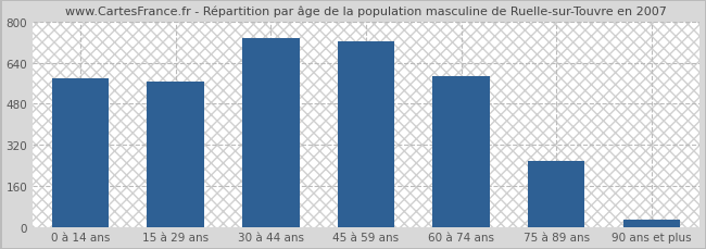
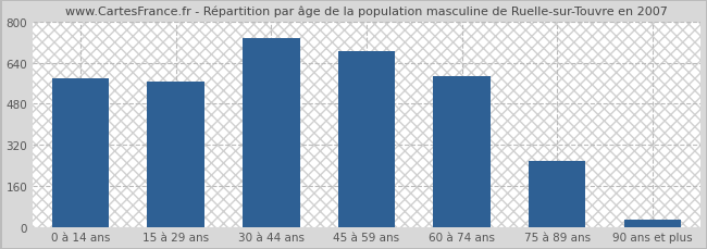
45 à 59 ans: 722 -> 685
